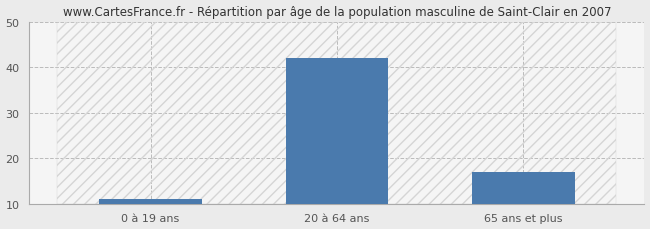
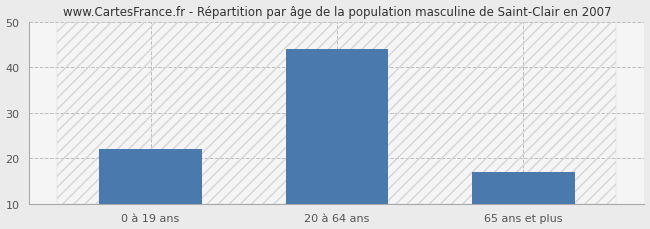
0 à 19 ans: 11 -> 22
20 à 64 ans: 42 -> 44
